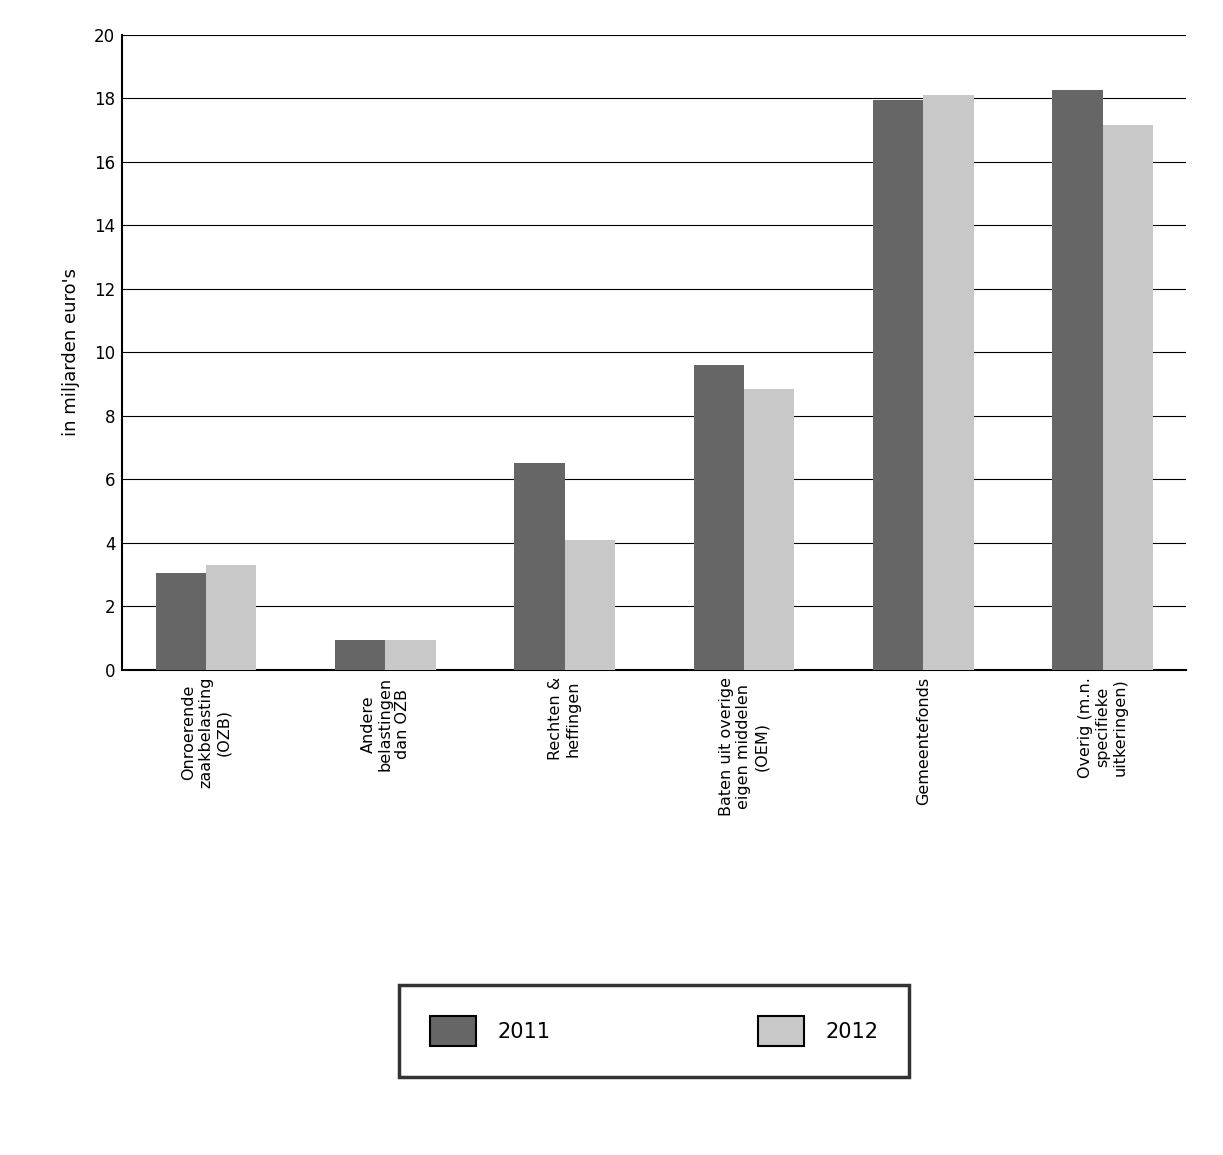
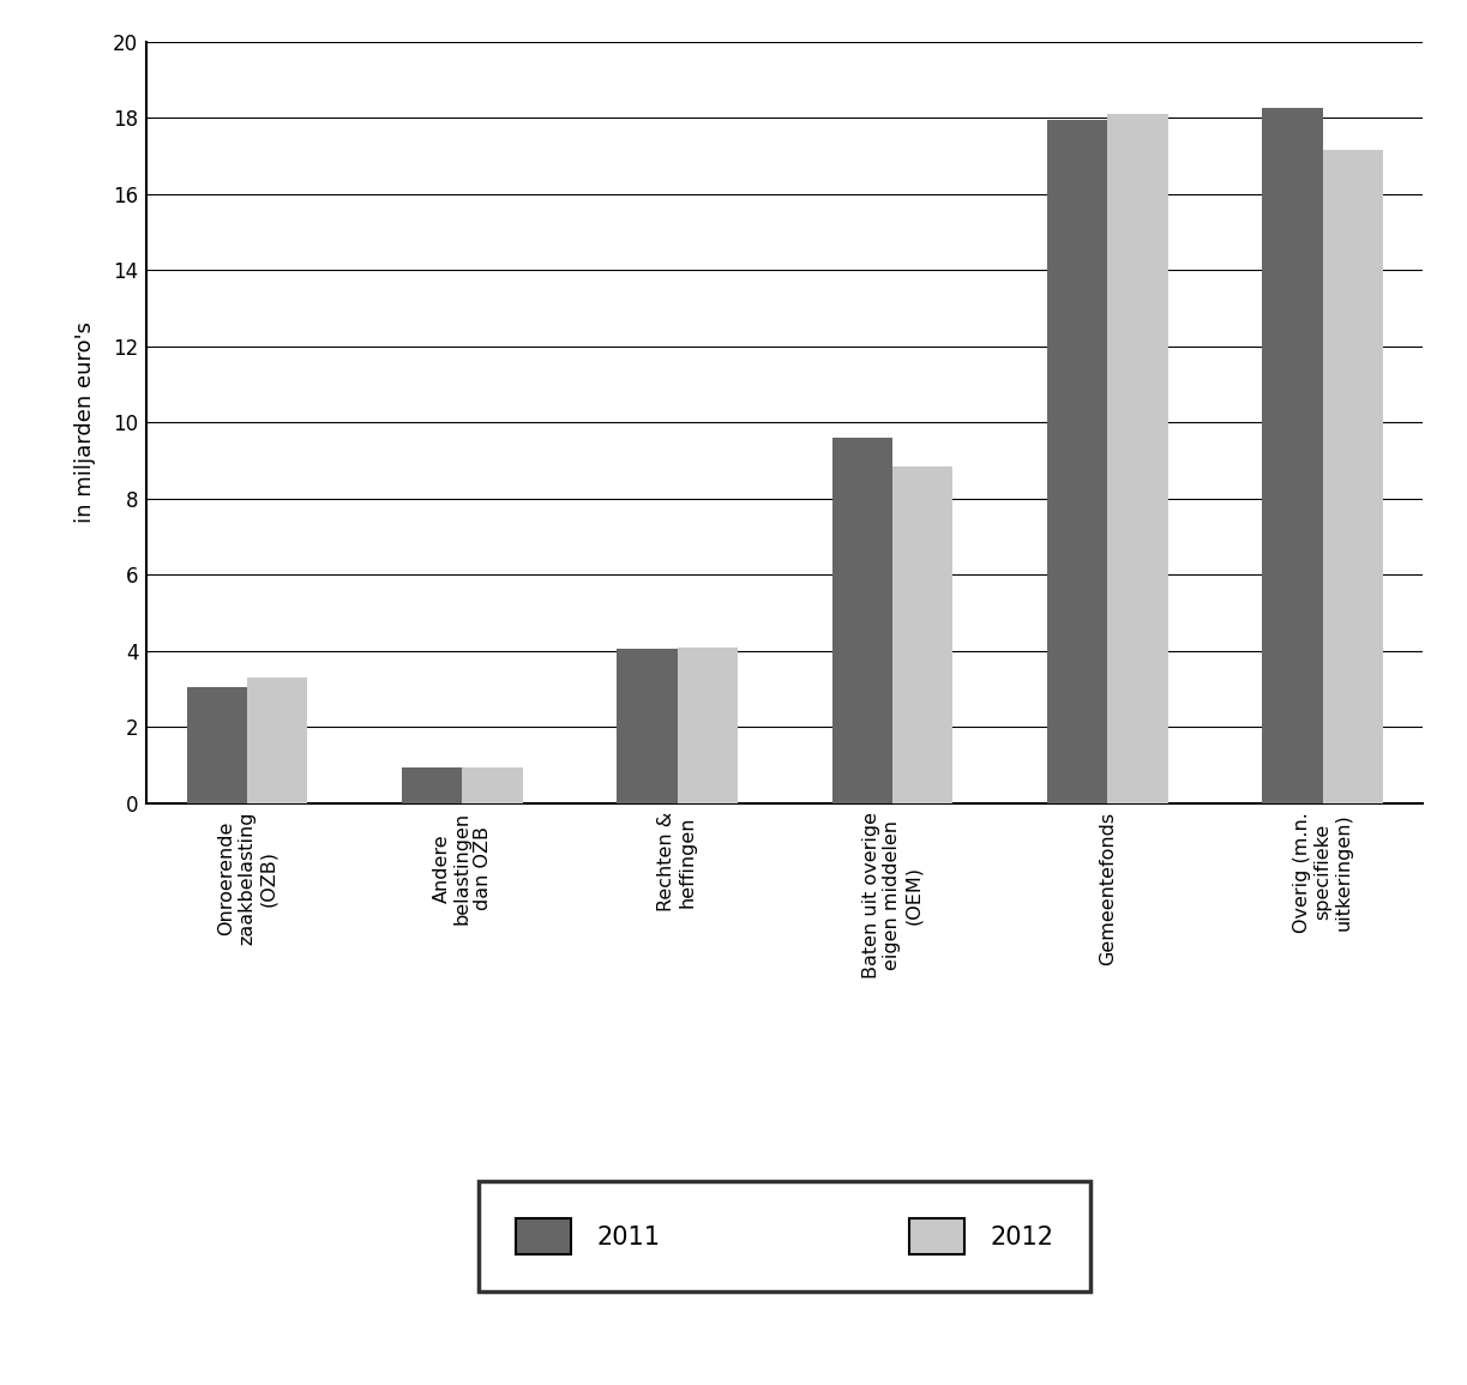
2011/Rechten & heffingen: 6.50 -> 4.05
